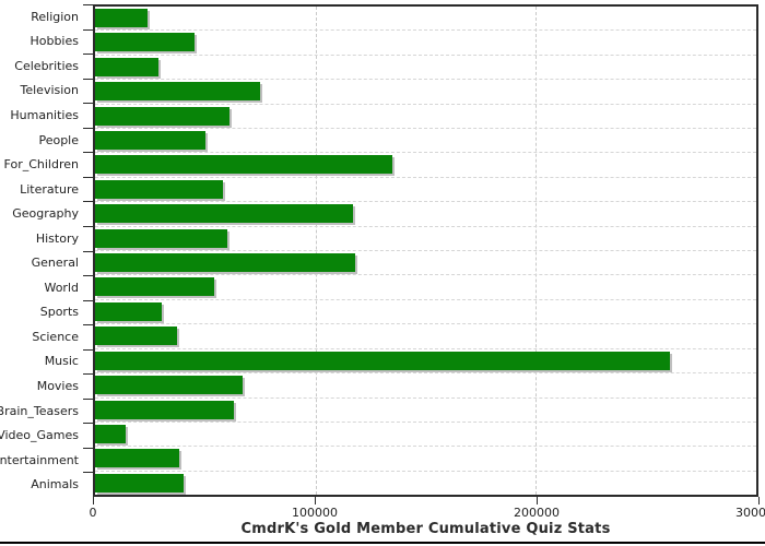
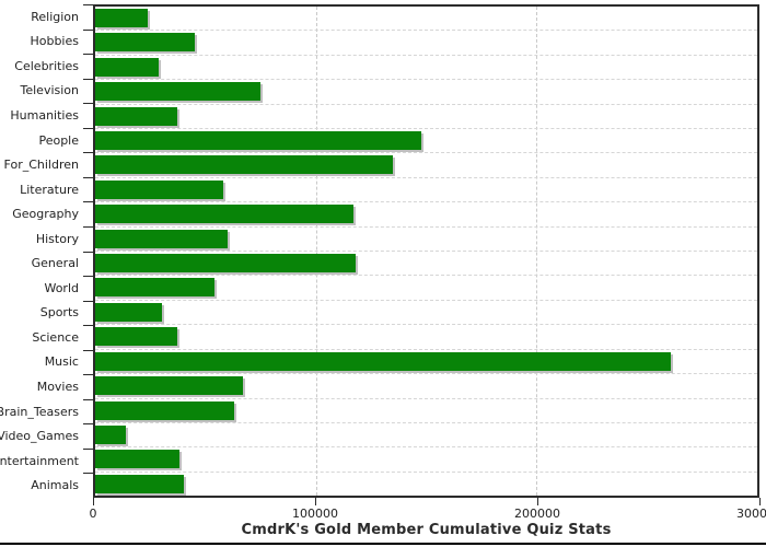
Humanities: 61000 -> 37000
People: 50000 -> 148000
